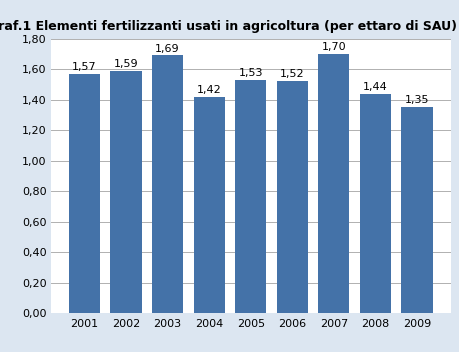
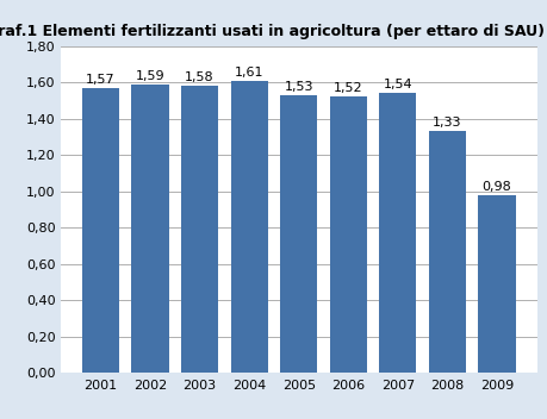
2003: 1,69 -> 1,58
2004: 1,42 -> 1,61
2007: 1,70 -> 1,54
2008: 1,44 -> 1,33
2009: 1,35 -> 0,98
